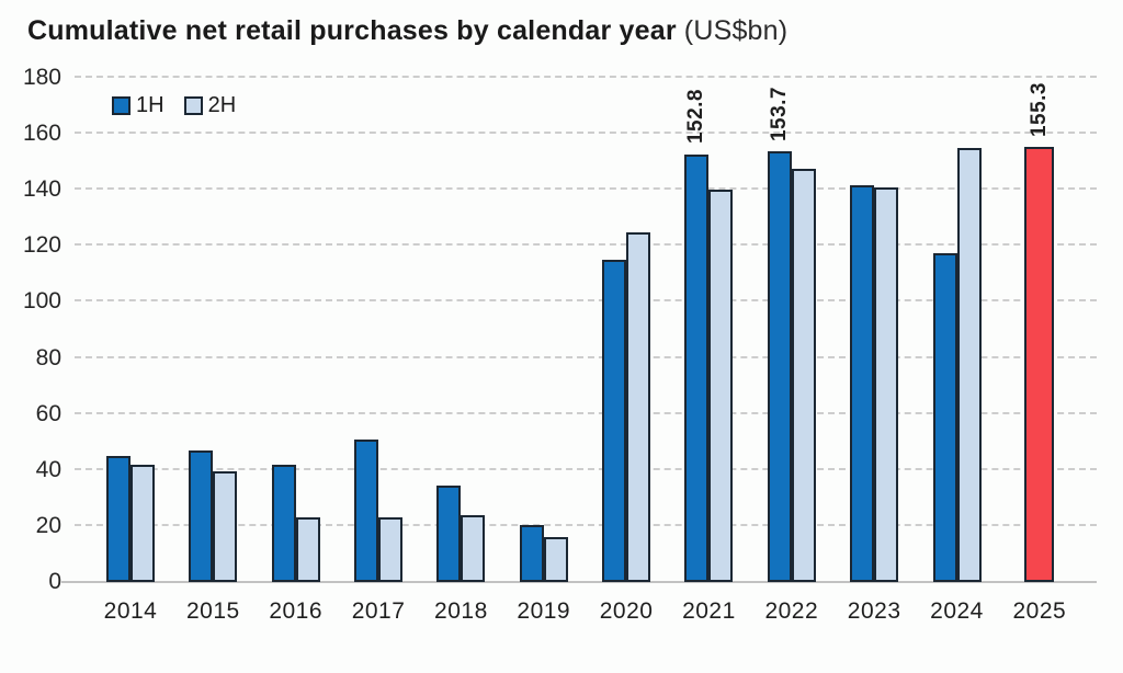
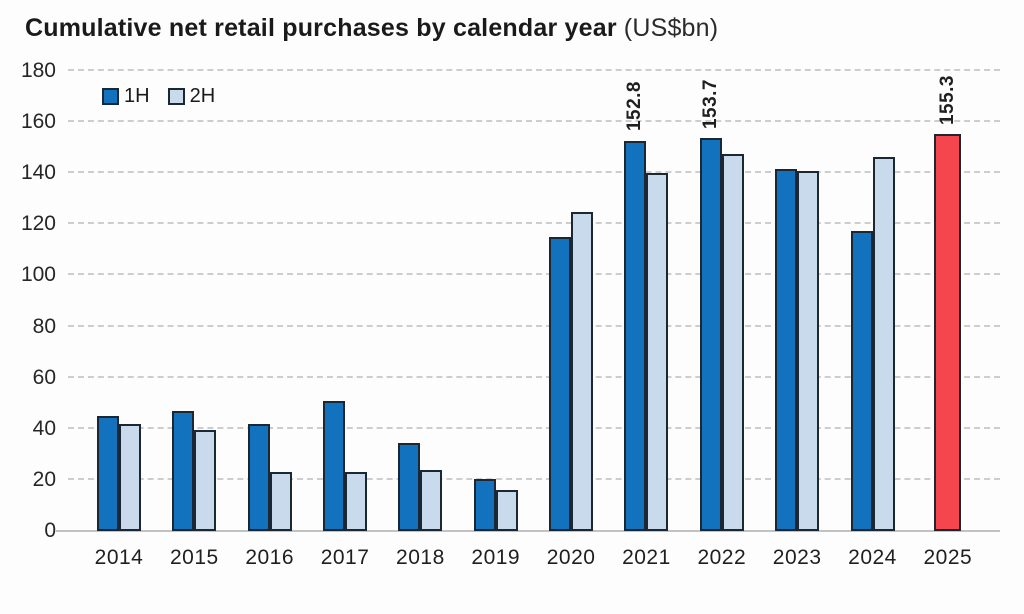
2H/2024: 155 -> 146
